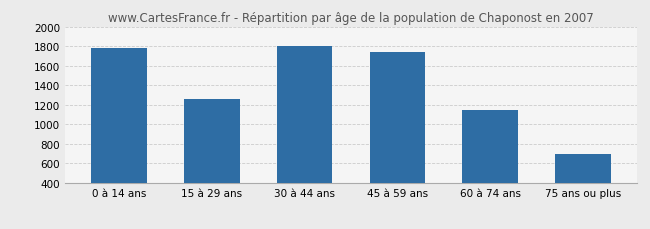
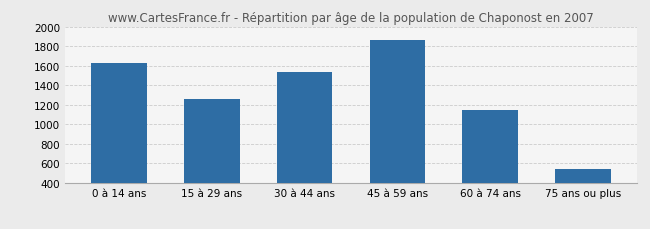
0 à 14 ans: 1780 -> 1630
30 à 44 ans: 1800 -> 1540
45 à 59 ans: 1740 -> 1860
75 ans ou plus: 700 -> 540
